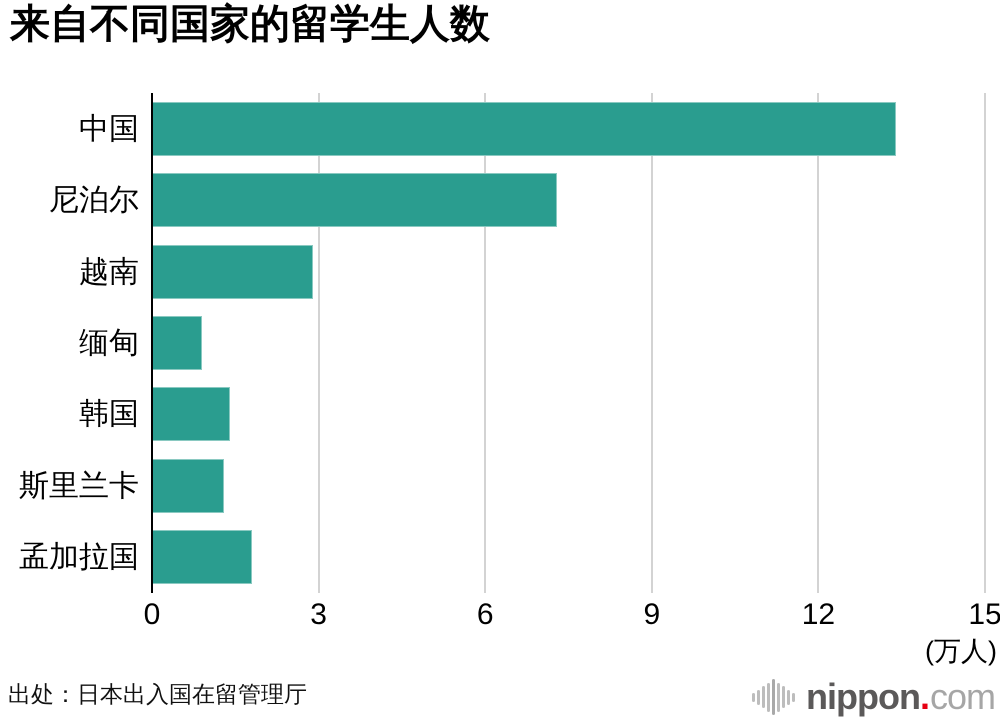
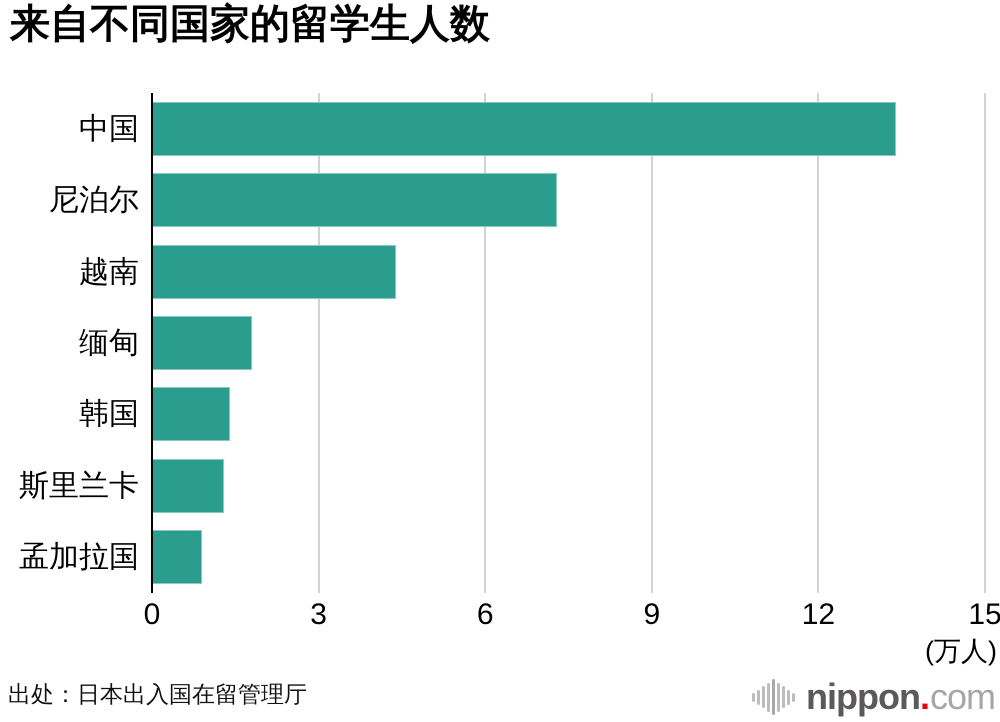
越南: 2.9 -> 4.4
缅甸: 0.9 -> 1.8
孟加拉国: 1.8 -> 0.9
